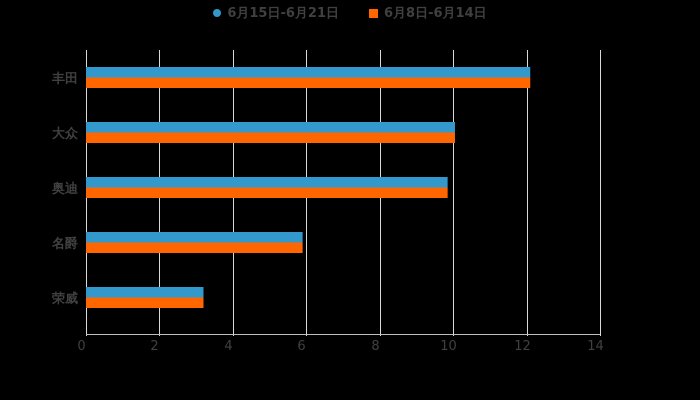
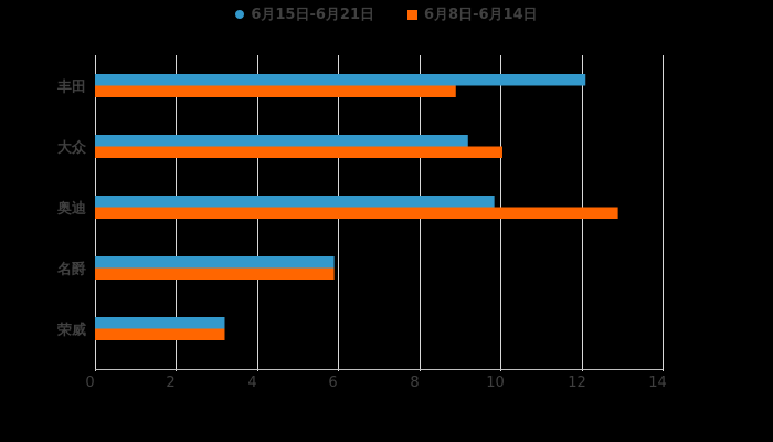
6月8日-6月14日/丰田: 12.1 -> 8.9
6月15日-6月21日/大众: 10.1 -> 9.2
6月8日-6月14日/奥迪: 9.8 -> 12.9
